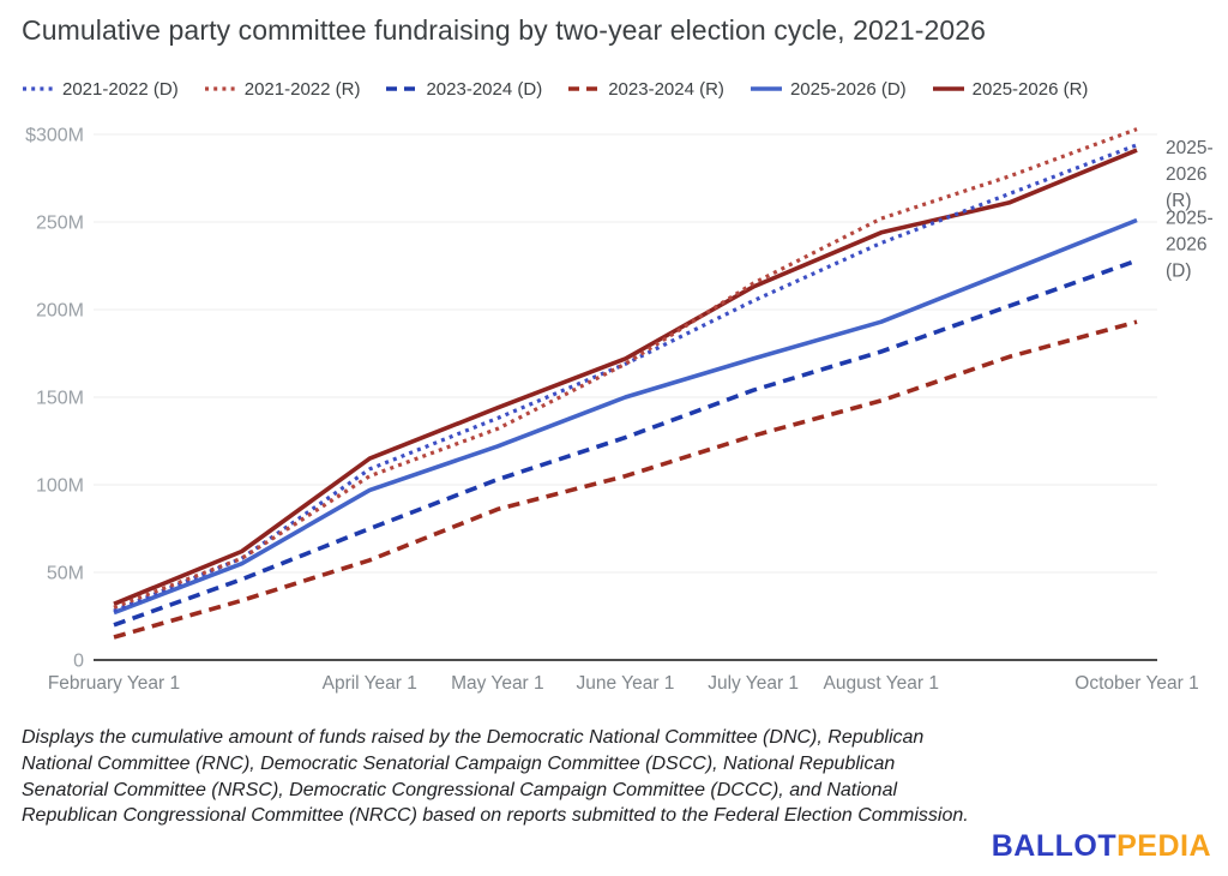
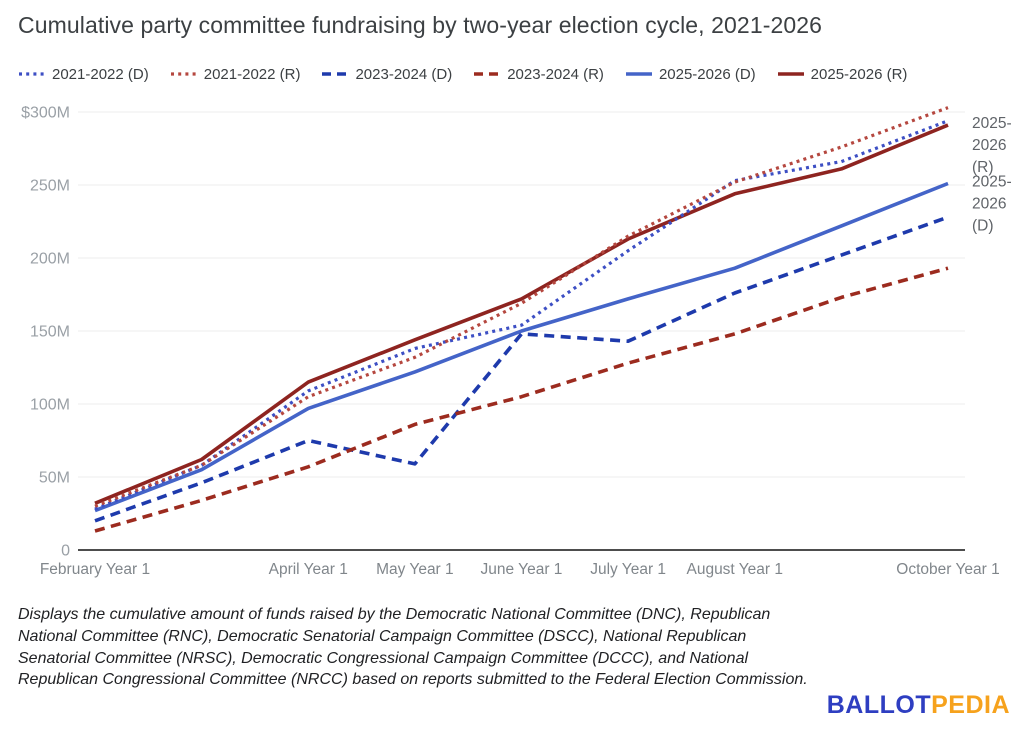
2023-2024 (D)/May Year 1: $103M -> $59M
2021-2022 (D)/June Year 1: $169M -> $154M
2023-2024 (D)/June Year 1: $127M -> $148M
2023-2024 (D)/July Year 1: $154M -> $143M
2021-2022 (D)/August Year 1: $238M -> $253M
